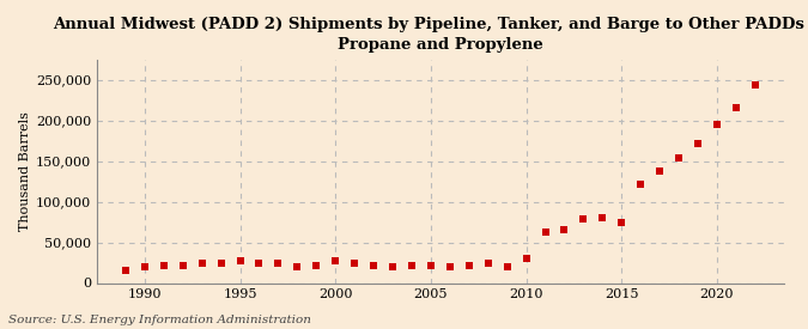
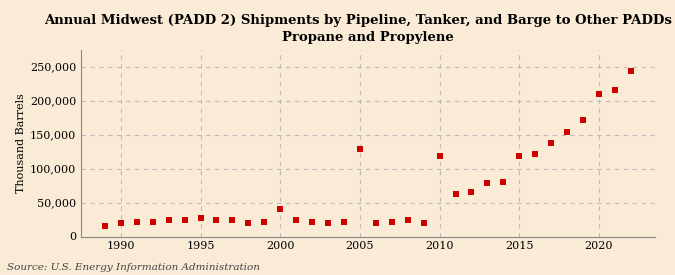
2000: 27,000 -> 40,000
2005: 22,000 -> 128,000
2010: 30,000 -> 118,000
2015: 75,000 -> 118,000
2020: 195,000 -> 210,000
